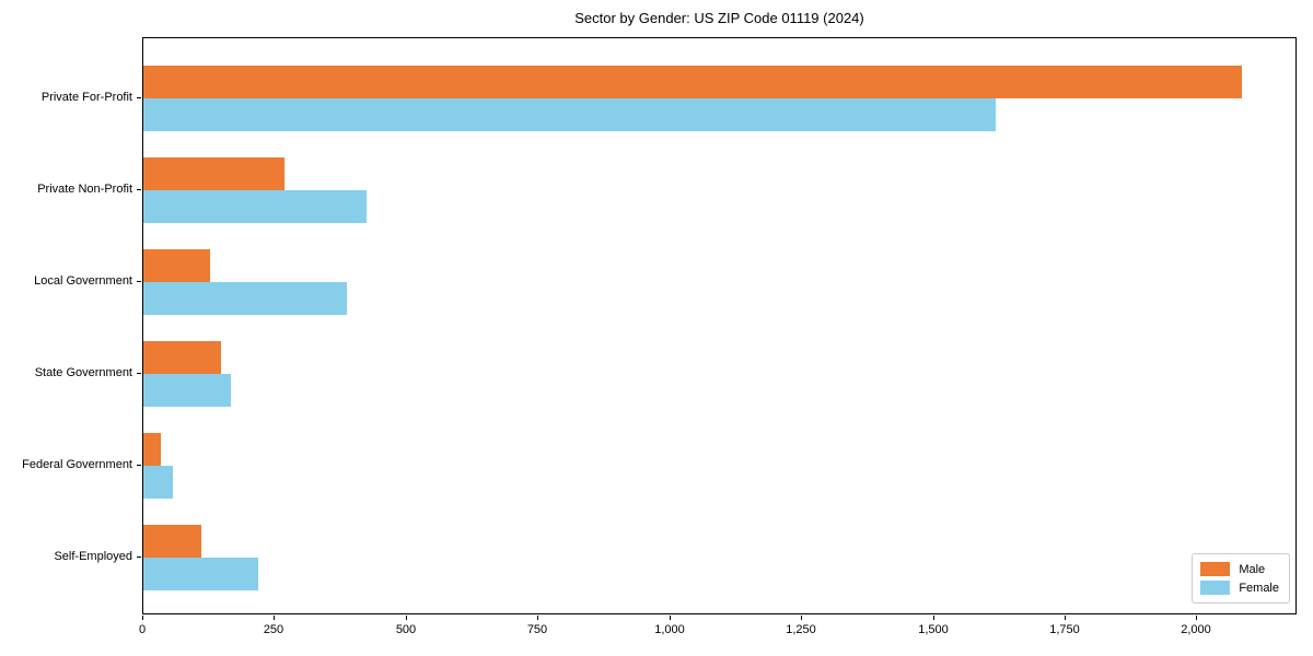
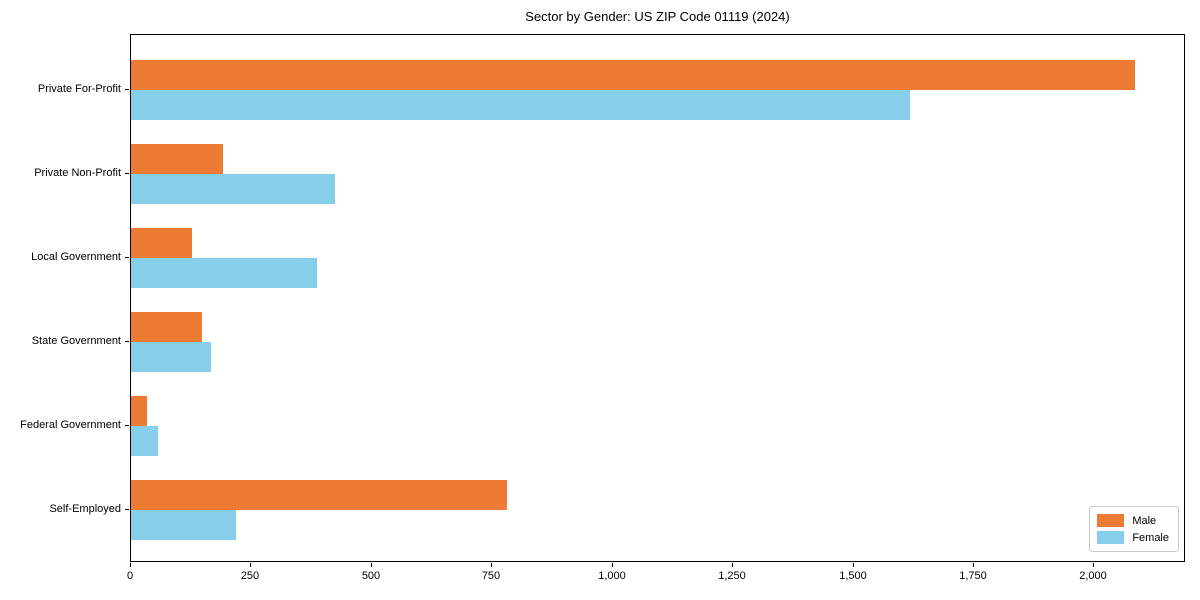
Male/Private Non-Profit: 270 -> 190
Male/Self-Employed: 110 -> 780
